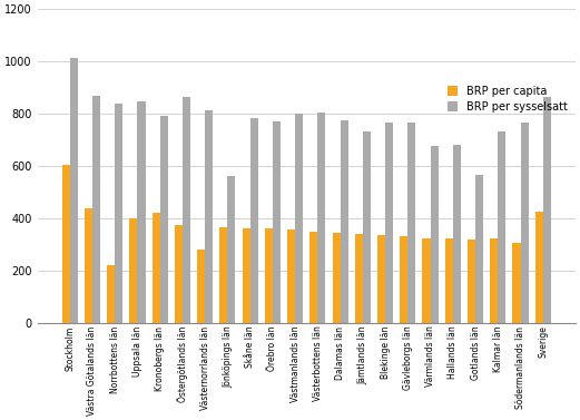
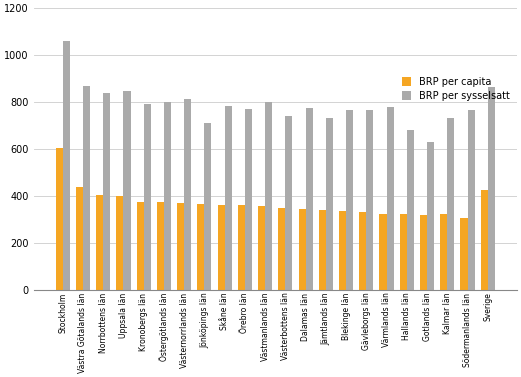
BRP per sysselsatt/Stockholm: 1015 -> 1060
BRP per capita/Norrbottens län: 220 -> 405
BRP per capita/Kronobergs län: 420 -> 375
BRP per sysselsatt/Östergötlands län: 865 -> 800
BRP per capita/Västernorrlands län: 280 -> 370
BRP per sysselsatt/Jönköpings län: 560 -> 710
BRP per sysselsatt/Västerbottens län: 805 -> 740
BRP per sysselsatt/Värmlands län: 675 -> 780
BRP per sysselsatt/Gotlands län: 565 -> 630
